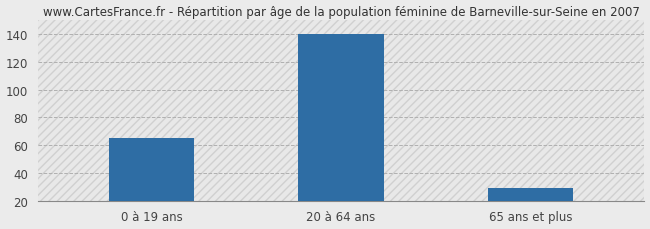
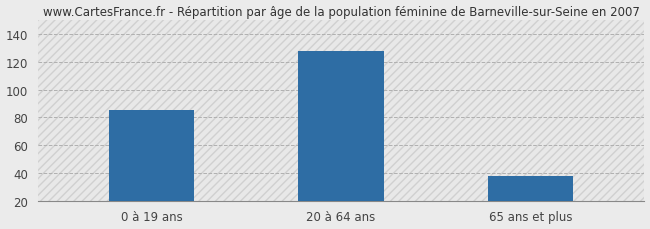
0 à 19 ans: 65 -> 85
20 à 64 ans: 140 -> 128
65 ans et plus: 29 -> 38
